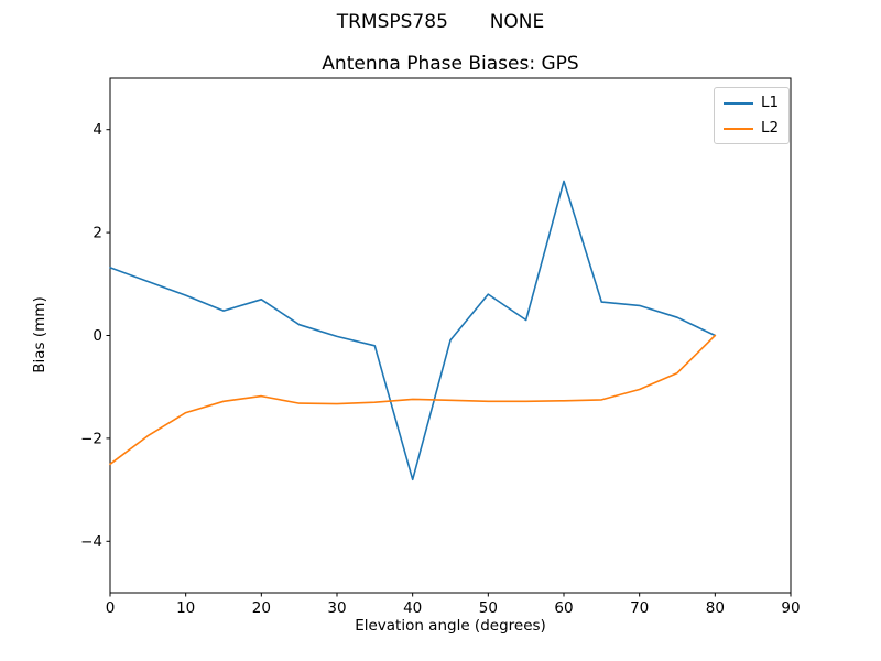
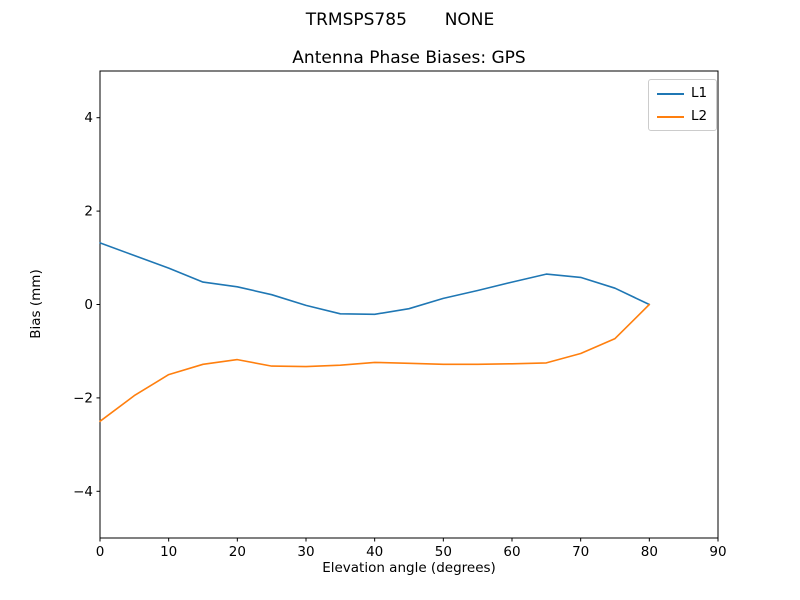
L1/20: 0.7 -> 0.4
L1/40: -2.8 -> -0.2
L1/50: 0.8 -> 0.1
L1/60: 3.0 -> 0.5
